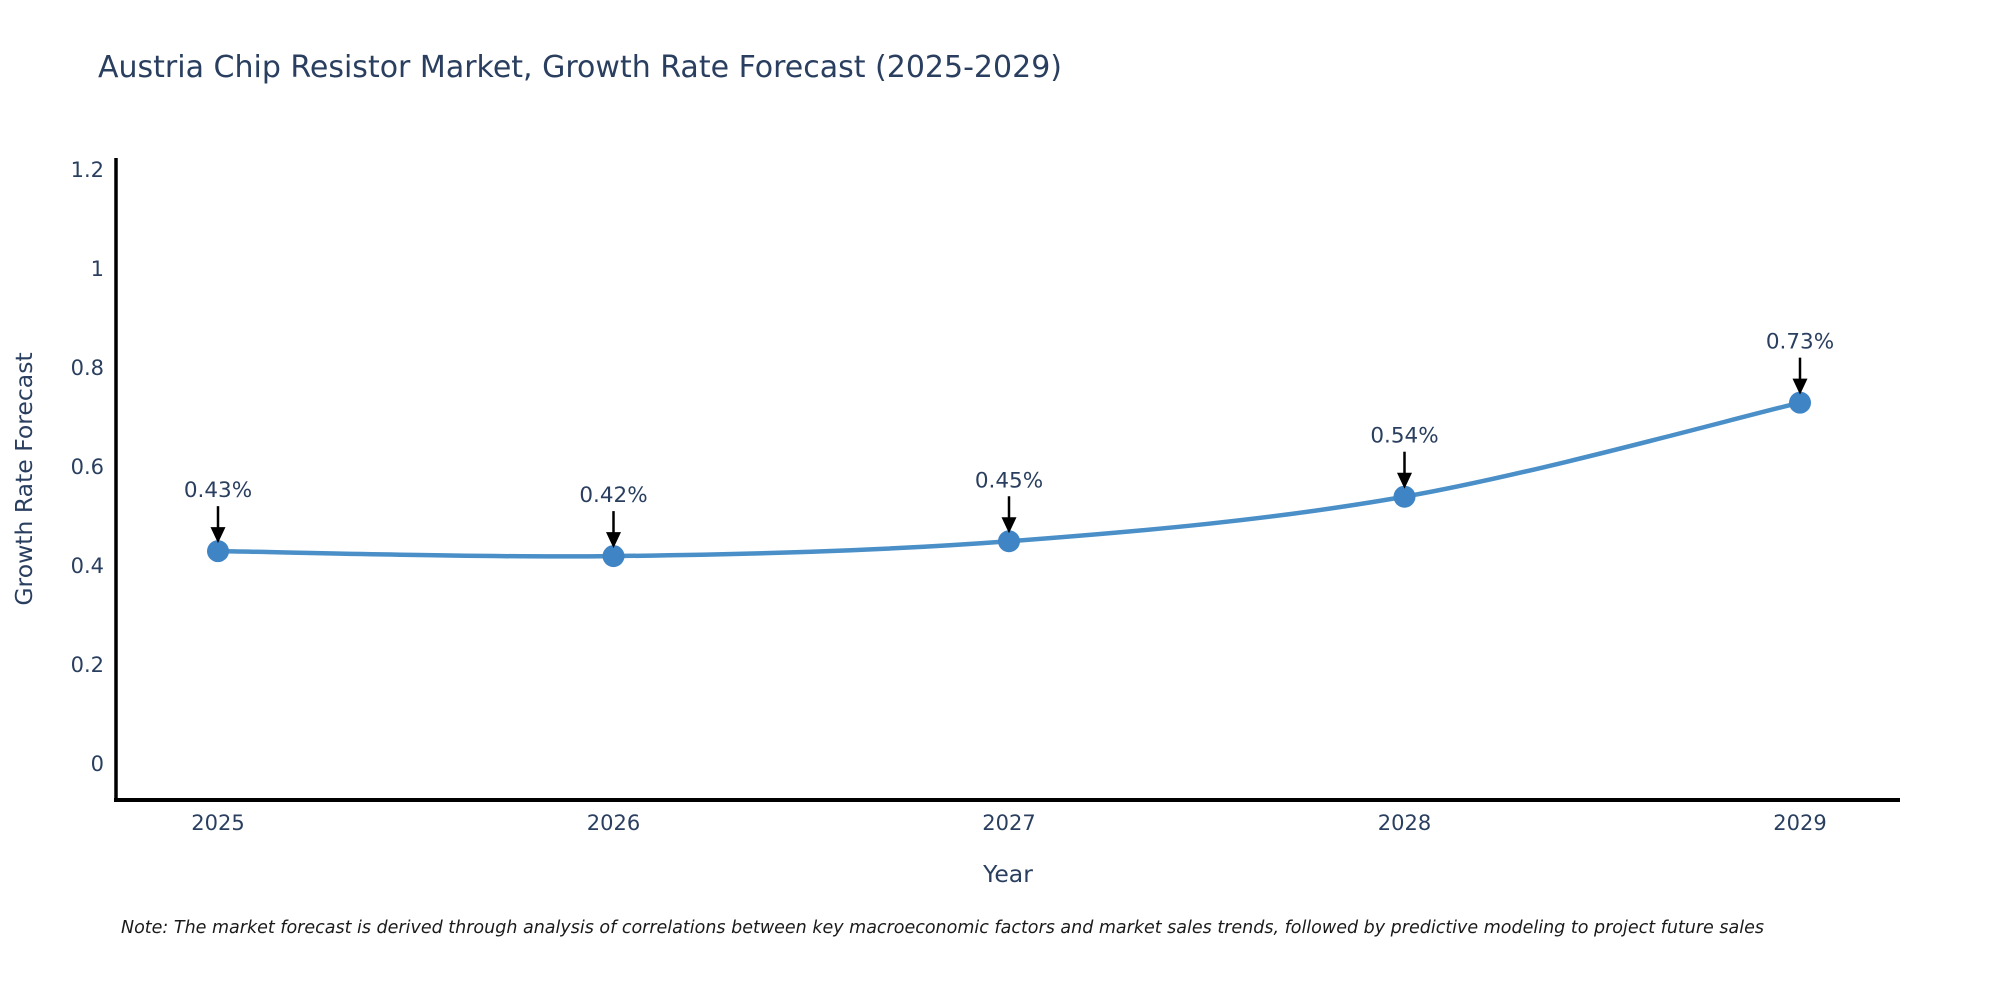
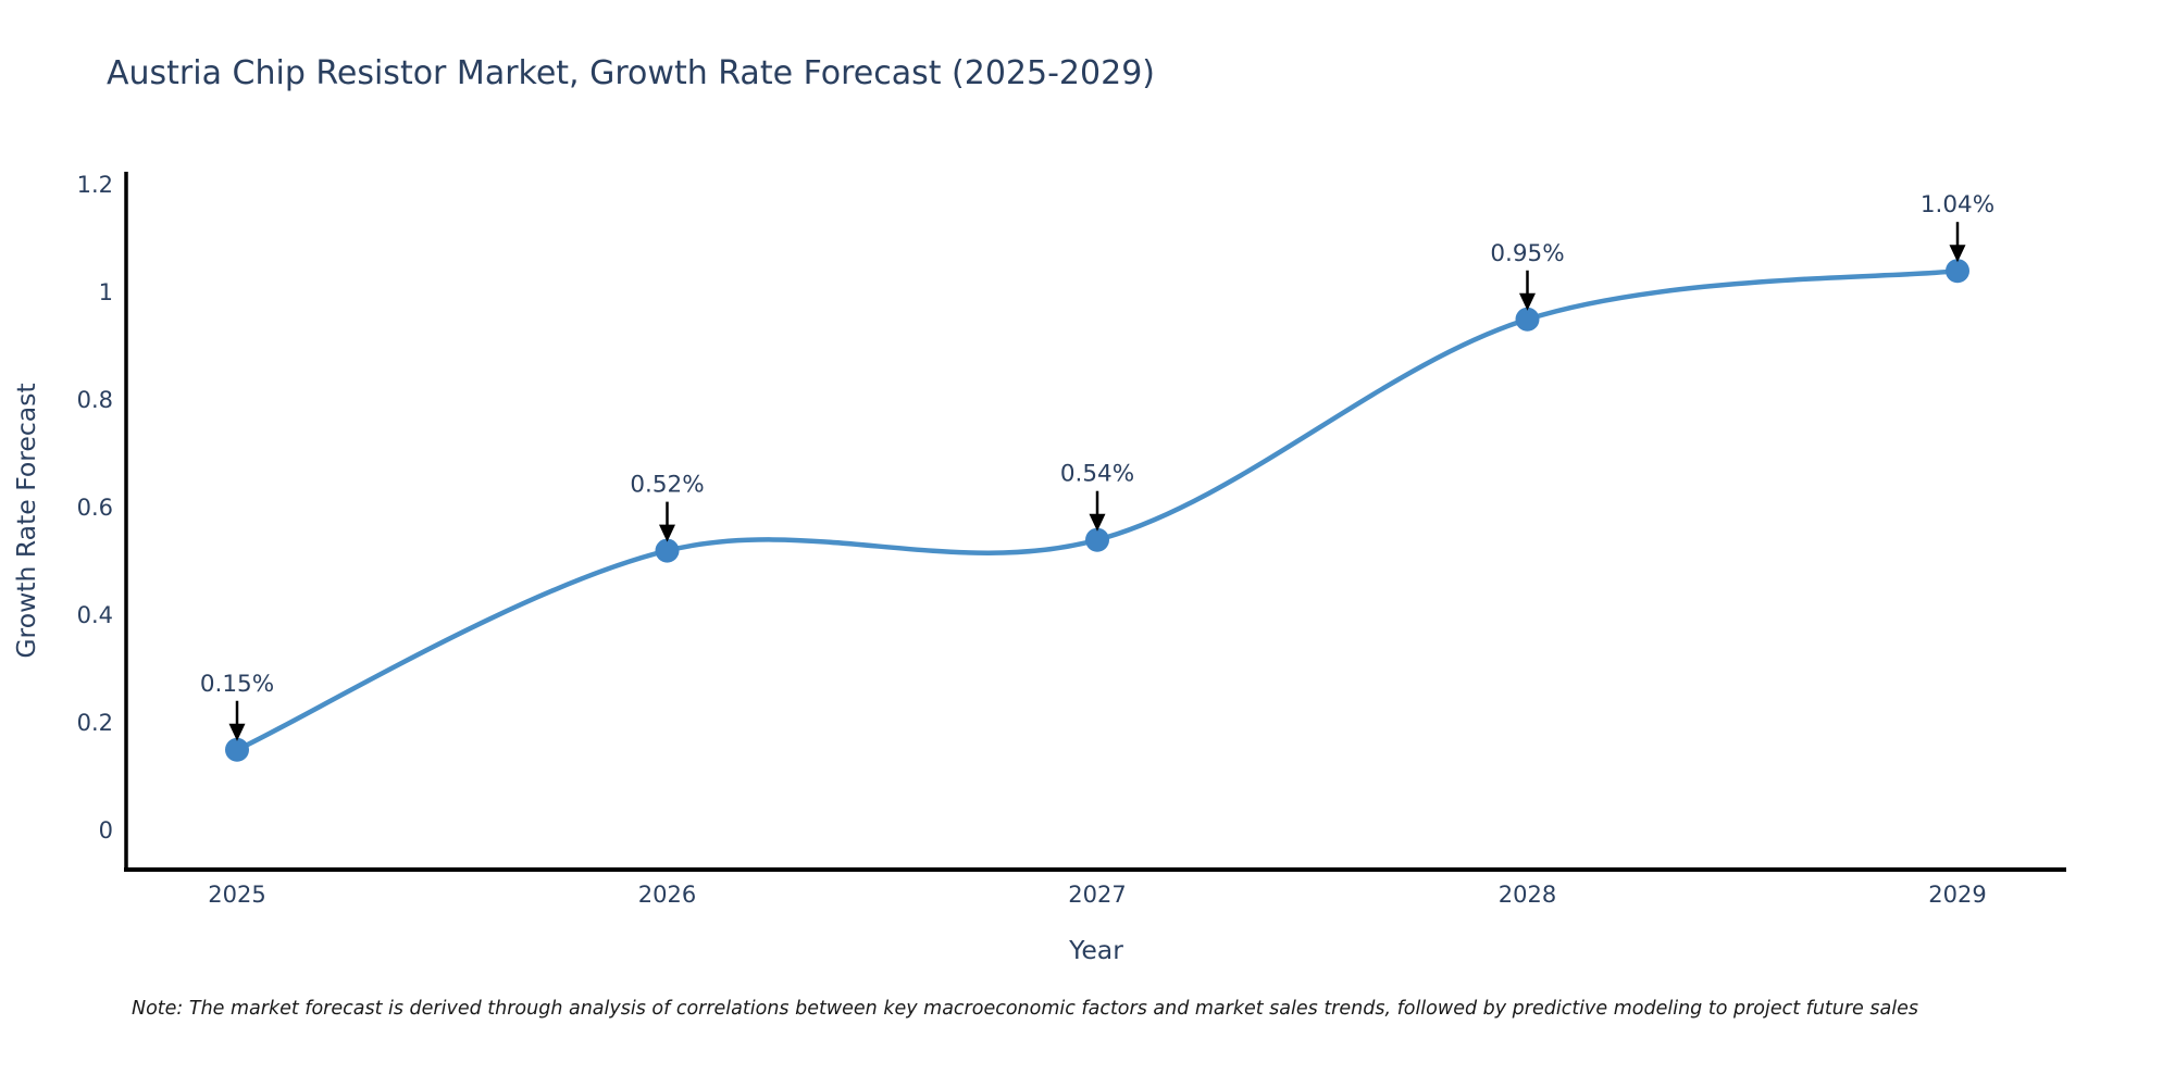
2025: 0.43% -> 0.15%
2026: 0.42% -> 0.52%
2027: 0.45% -> 0.54%
2028: 0.54% -> 0.95%
2029: 0.73% -> 1.04%
